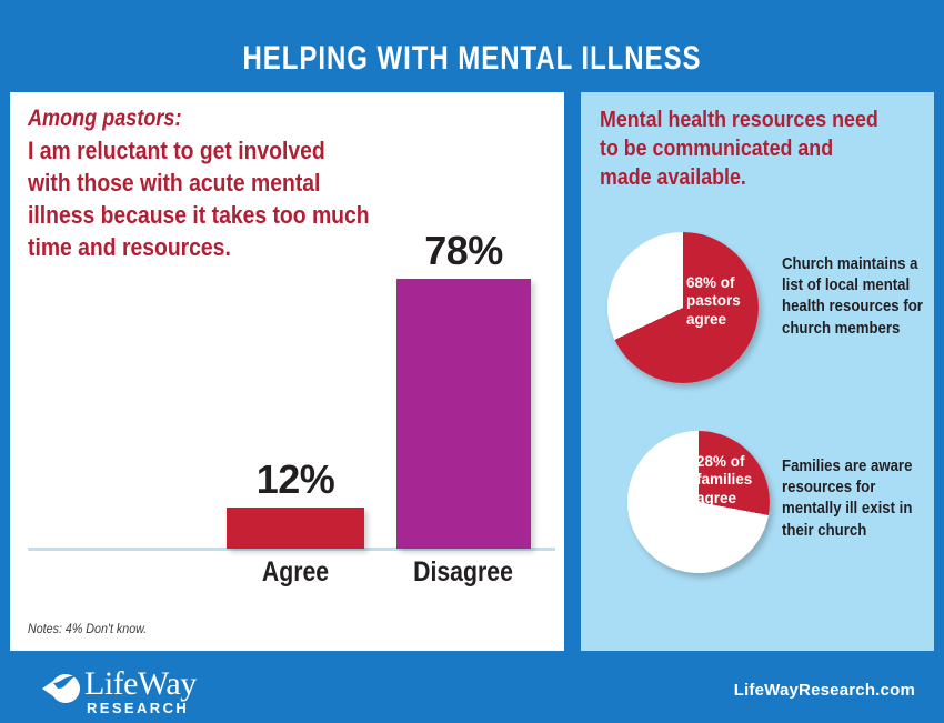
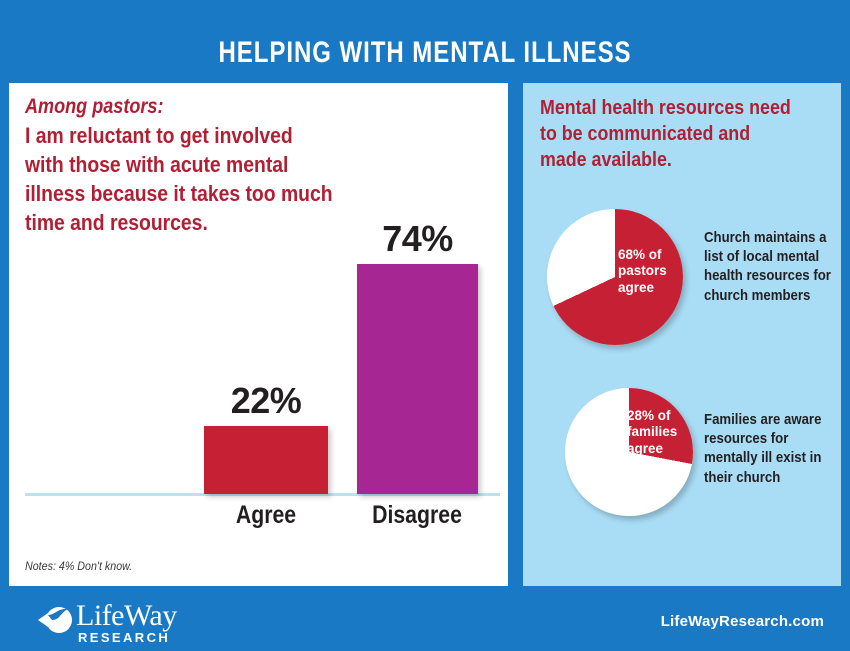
Agree: 12% -> 22%
Disagree: 78% -> 74%
